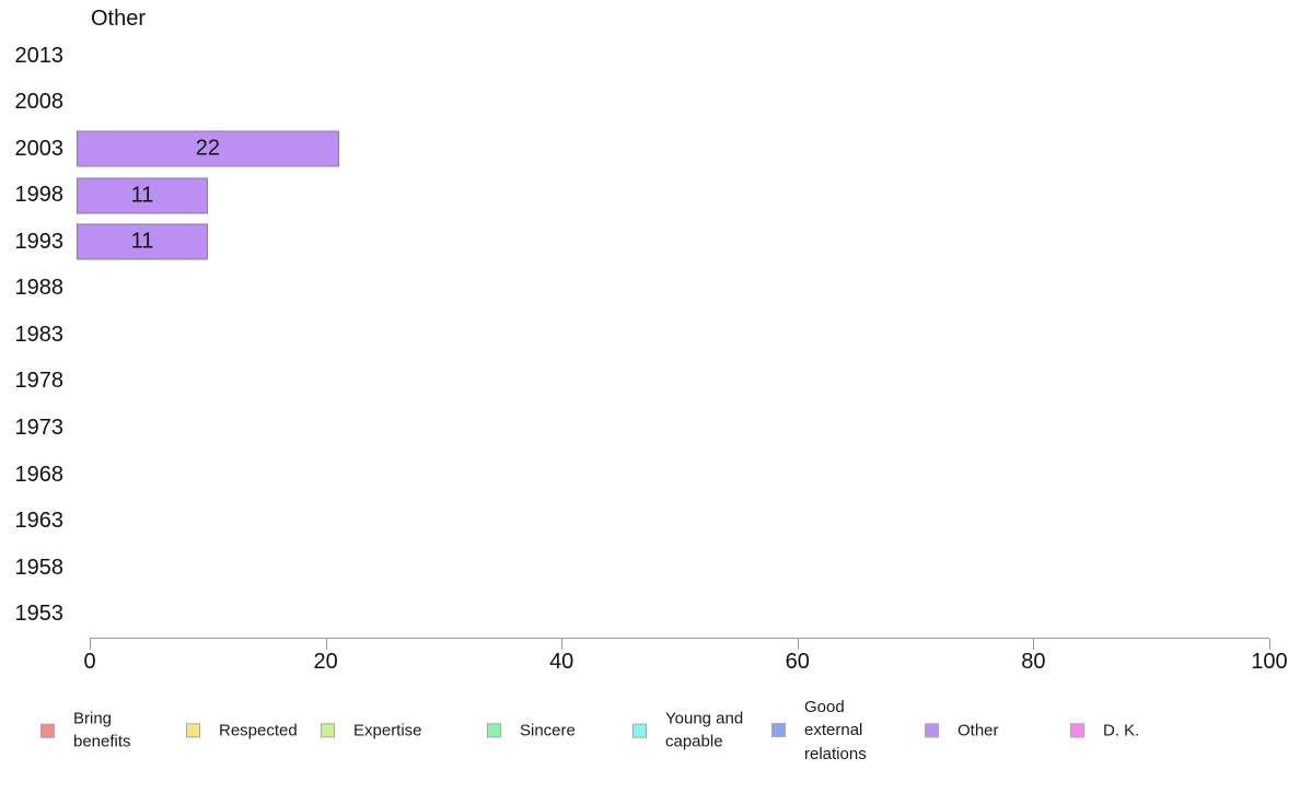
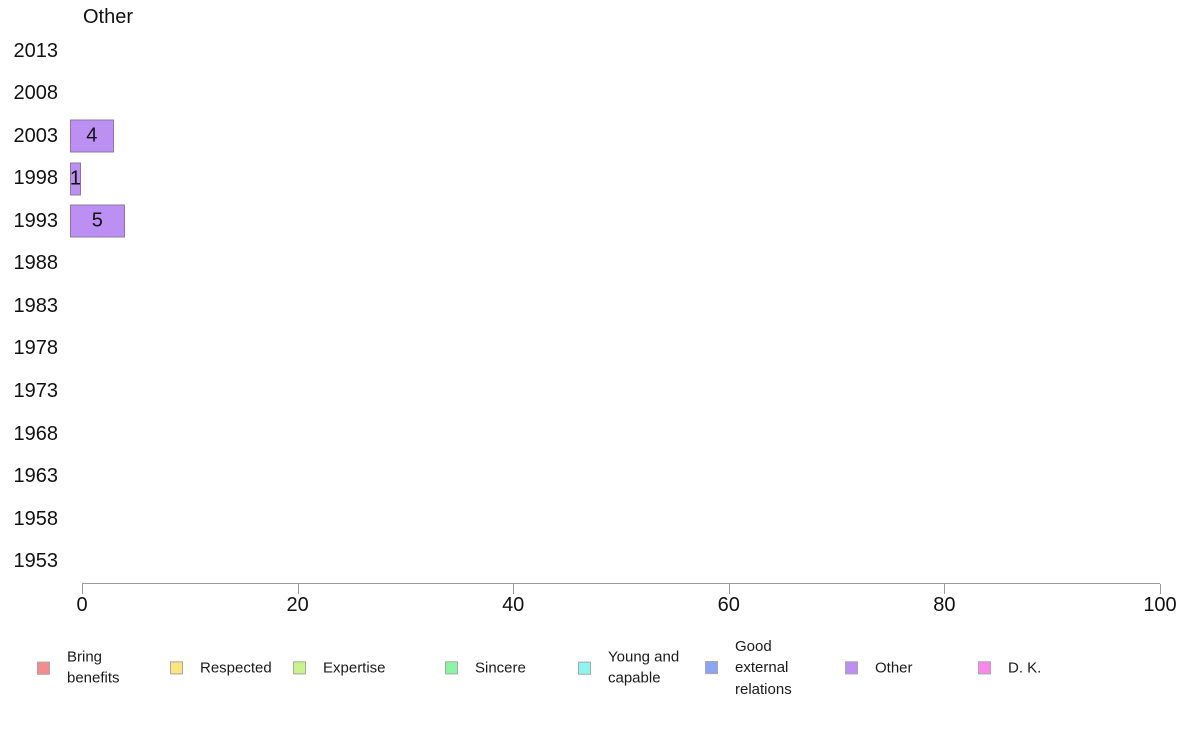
2003: 22 -> 4
1998: 11 -> 1
1993: 11 -> 5
